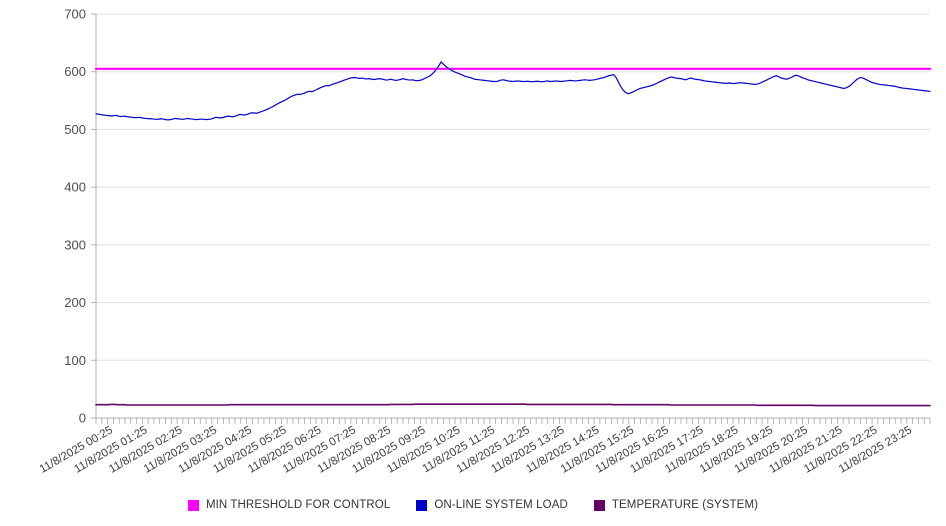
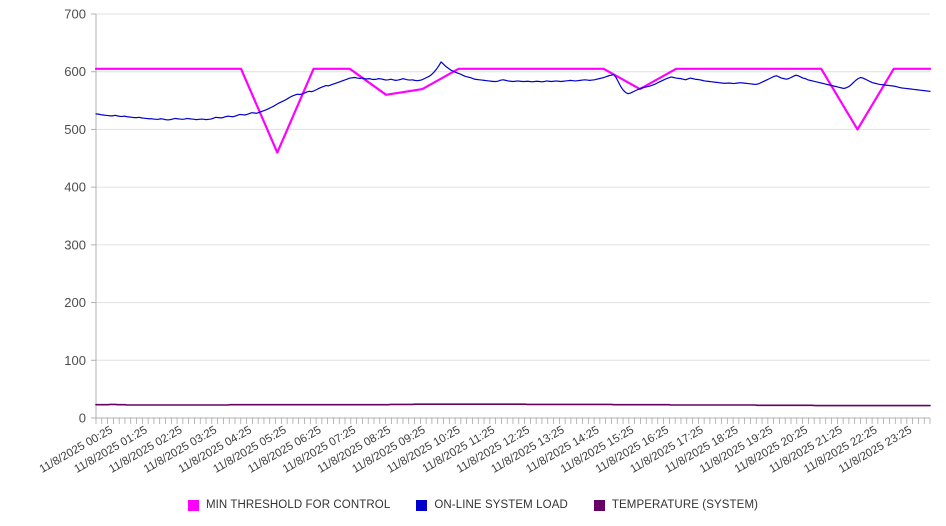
MIN THRESHOLD FOR CONTROL/11/8/2025 05:25: 600 -> 460
ON-LINE SYSTEM LOAD/11/8/2025 06:25: 530 -> 290
MIN THRESHOLD FOR CONTROL/11/8/2025 08:25: 600 -> 560
MIN THRESHOLD FOR CONTROL/11/8/2025 09:25: 600 -> 570
MIN THRESHOLD FOR CONTROL/11/8/2025 15:25: 600 -> 570
MIN THRESHOLD FOR CONTROL/11/8/2025 21:25: 600 -> 500
